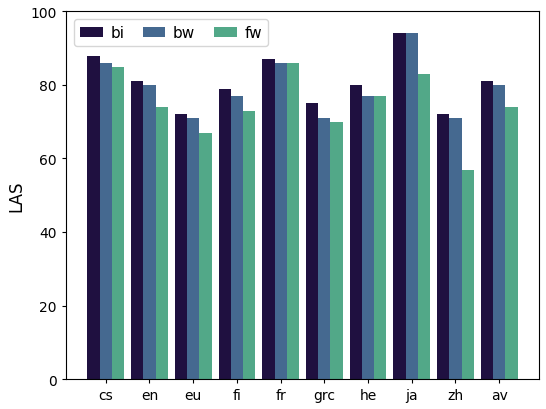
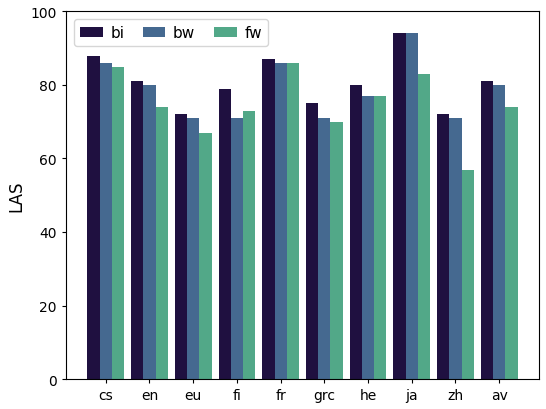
bw/fi: 77 -> 71
